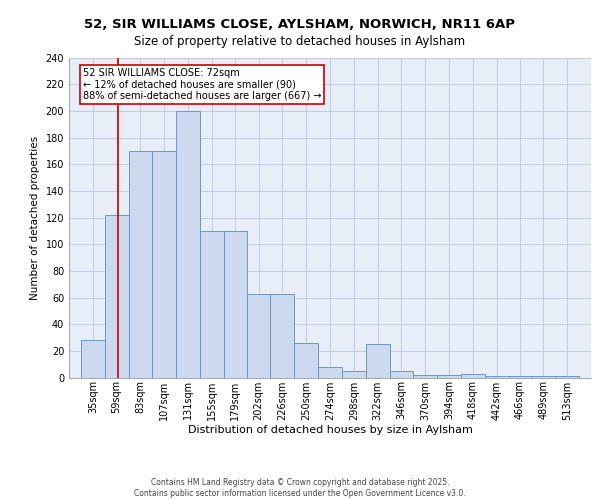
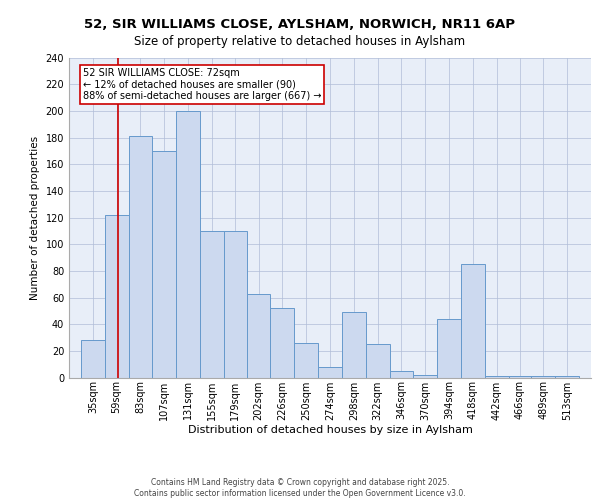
83sqm: 170 -> 181
226sqm: 63 -> 52
298sqm: 5 -> 49
394sqm: 2 -> 44
418sqm: 3 -> 85
